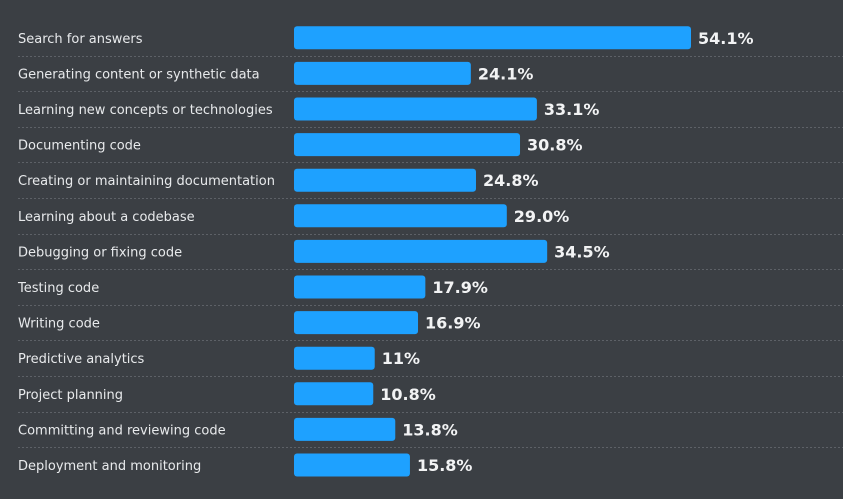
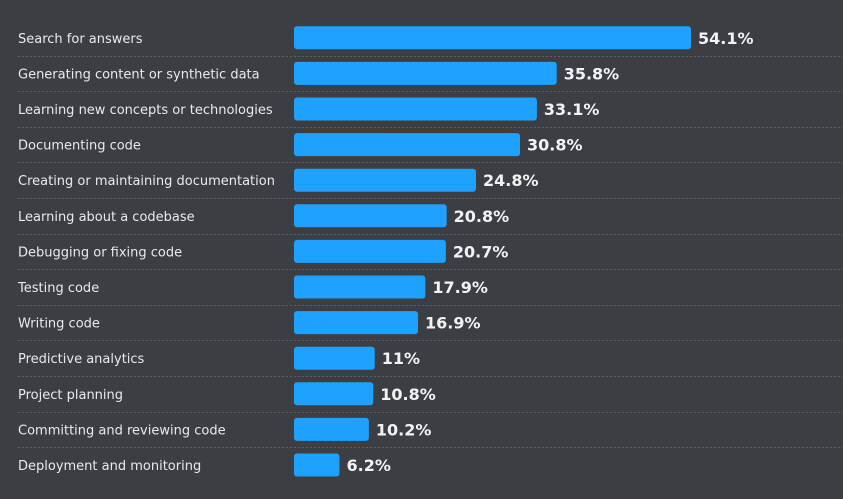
Generating content or synthetic data: 24.1% -> 35.8%
Learning about a codebase: 29.0% -> 20.8%
Debugging or fixing code: 34.5% -> 20.7%
Committing and reviewing code: 13.8% -> 10.2%
Deployment and monitoring: 15.8% -> 6.2%
